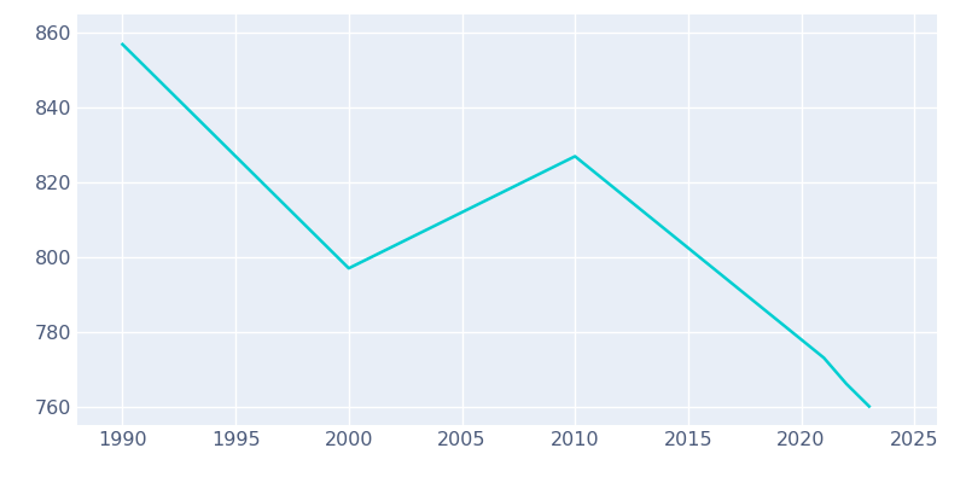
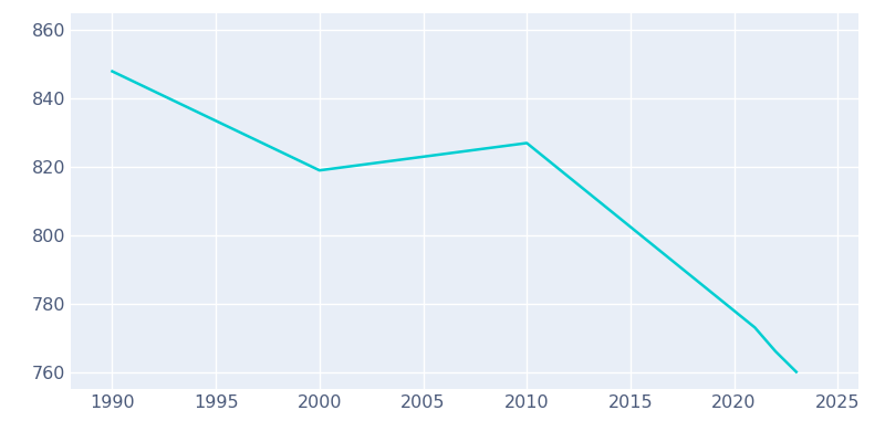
1990: 857 -> 848
2000: 797 -> 819
